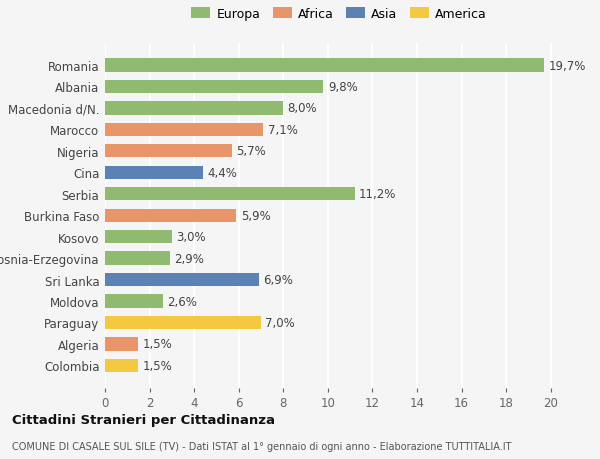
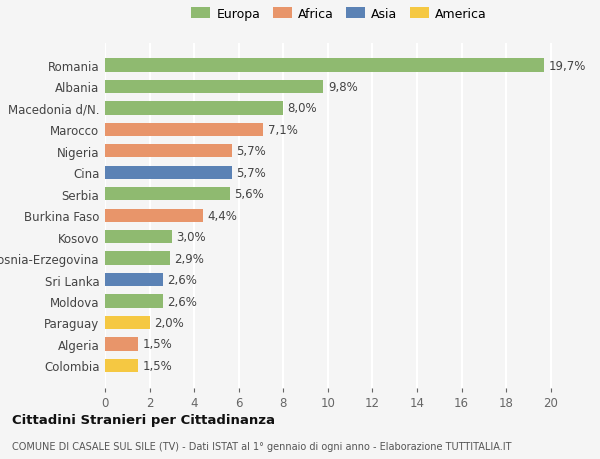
Cina: 4,4% -> 5,7%
Serbia: 11,2% -> 5,6%
Burkina Faso: 5,9% -> 4,4%
Sri Lanka: 6,9% -> 2,6%
Paraguay: 7,0% -> 2,0%
